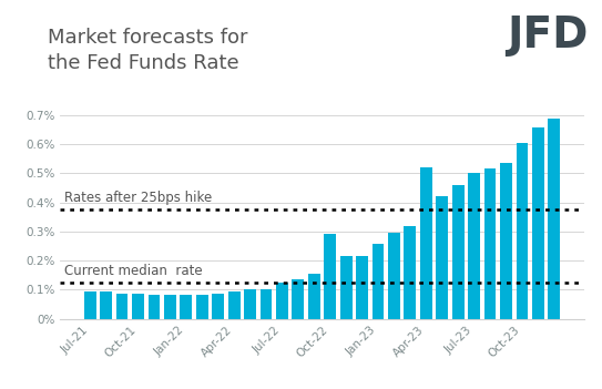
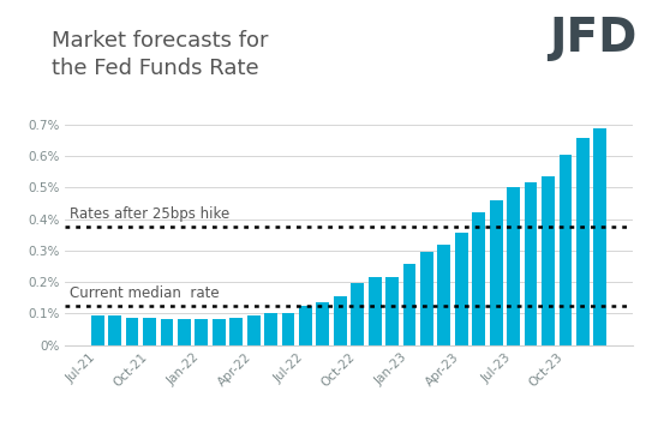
Oct-22: 0.290% -> 0.195%
Apr-23: 0.520% -> 0.358%
